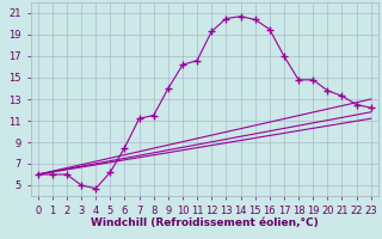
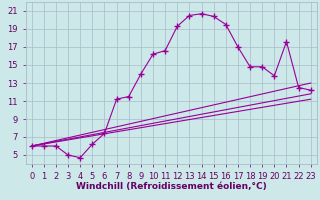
6: 8.5 -> 7.4
21: 13.3 -> 17.6
